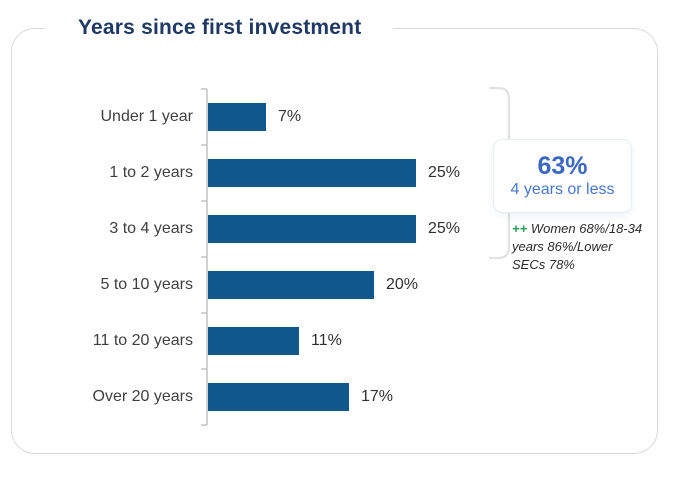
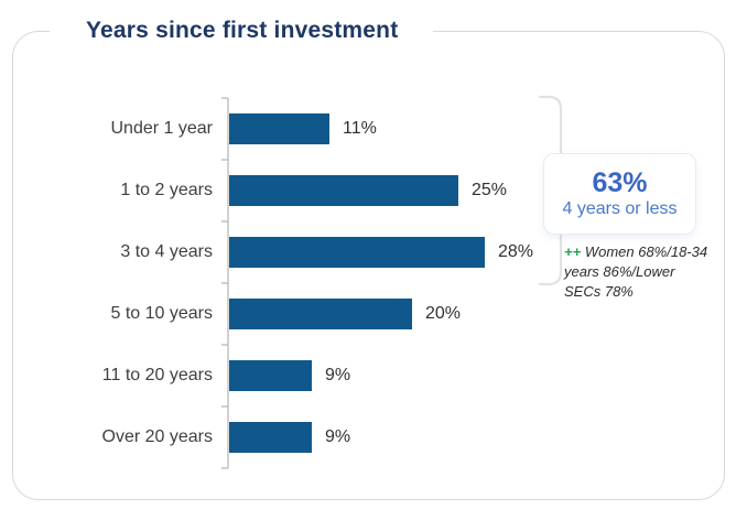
Under 1 year: 7% -> 11%
3 to 4 years: 25% -> 28%
11 to 20 years: 11% -> 9%
Over 20 years: 17% -> 9%
